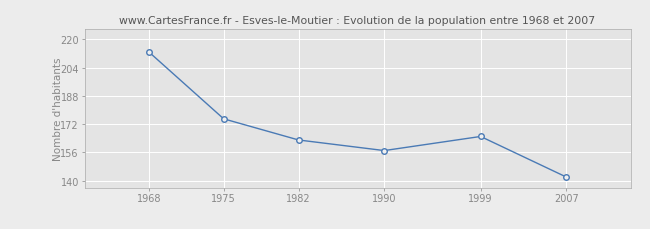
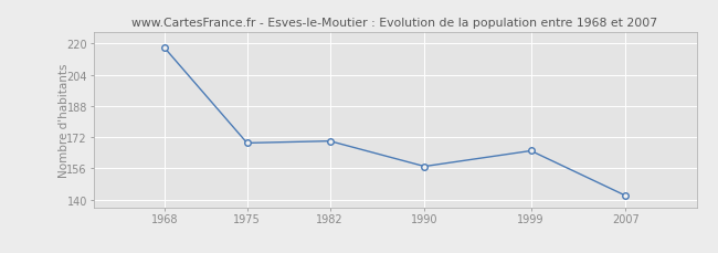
1968: 213 -> 218
1975: 175 -> 169
1982: 163 -> 170
